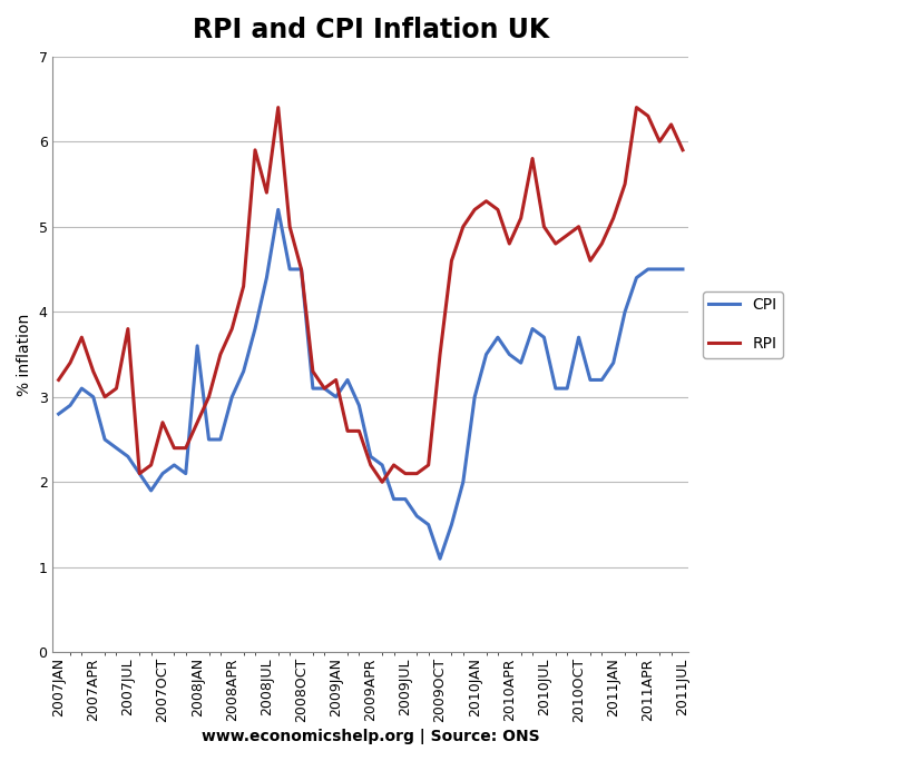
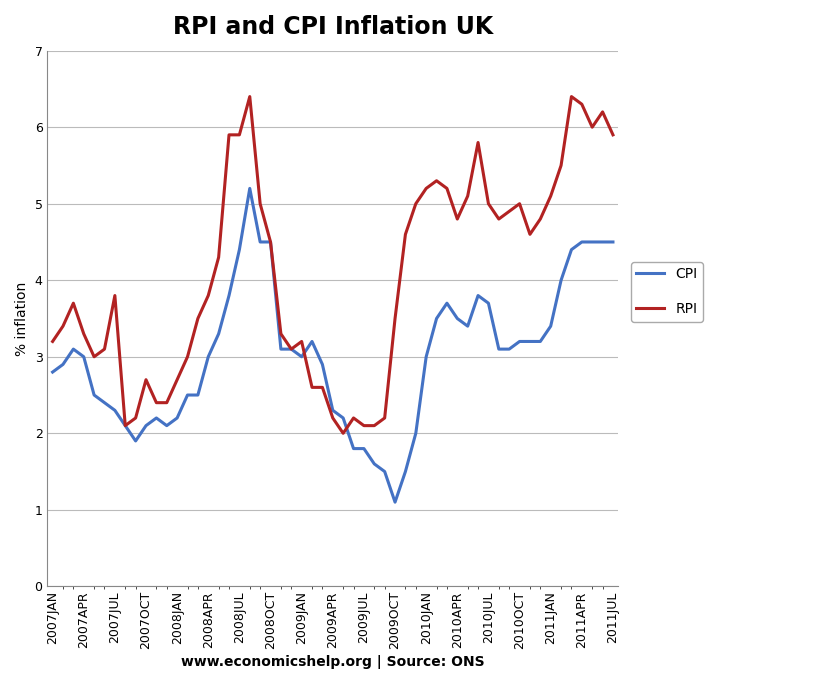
CPI/2008JAN: 3.6 -> 2.2
RPI/2008JUL: 5.4 -> 5.9
CPI/2010OCT: 3.7 -> 3.2
